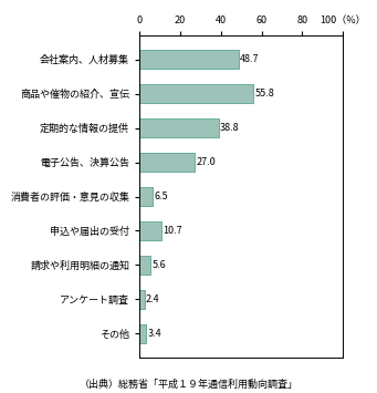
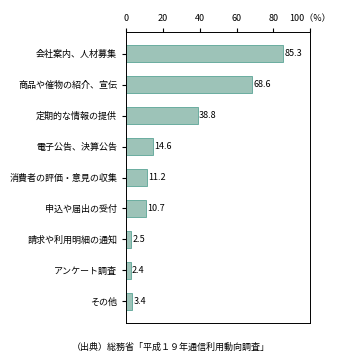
会社案内、人材募集: 48.7 -> 85.3
商品や催物の紹介、宣伝: 55.8 -> 68.6
電子公告、決算公告: 27.0 -> 14.6
消費者の評価・意見の収集: 6.5 -> 11.2
請求や利用明細の通知: 5.6 -> 2.5
